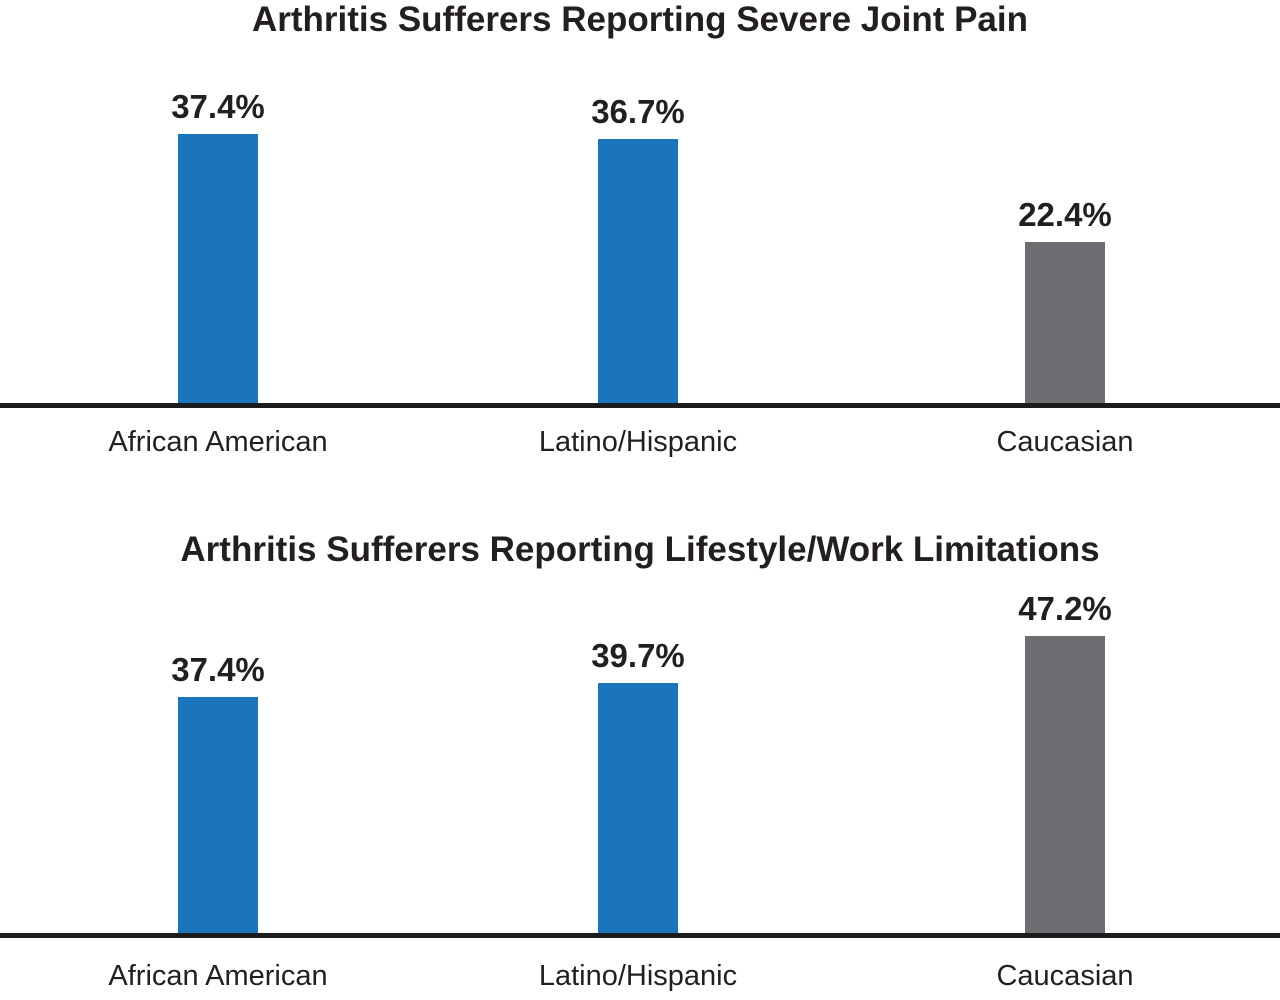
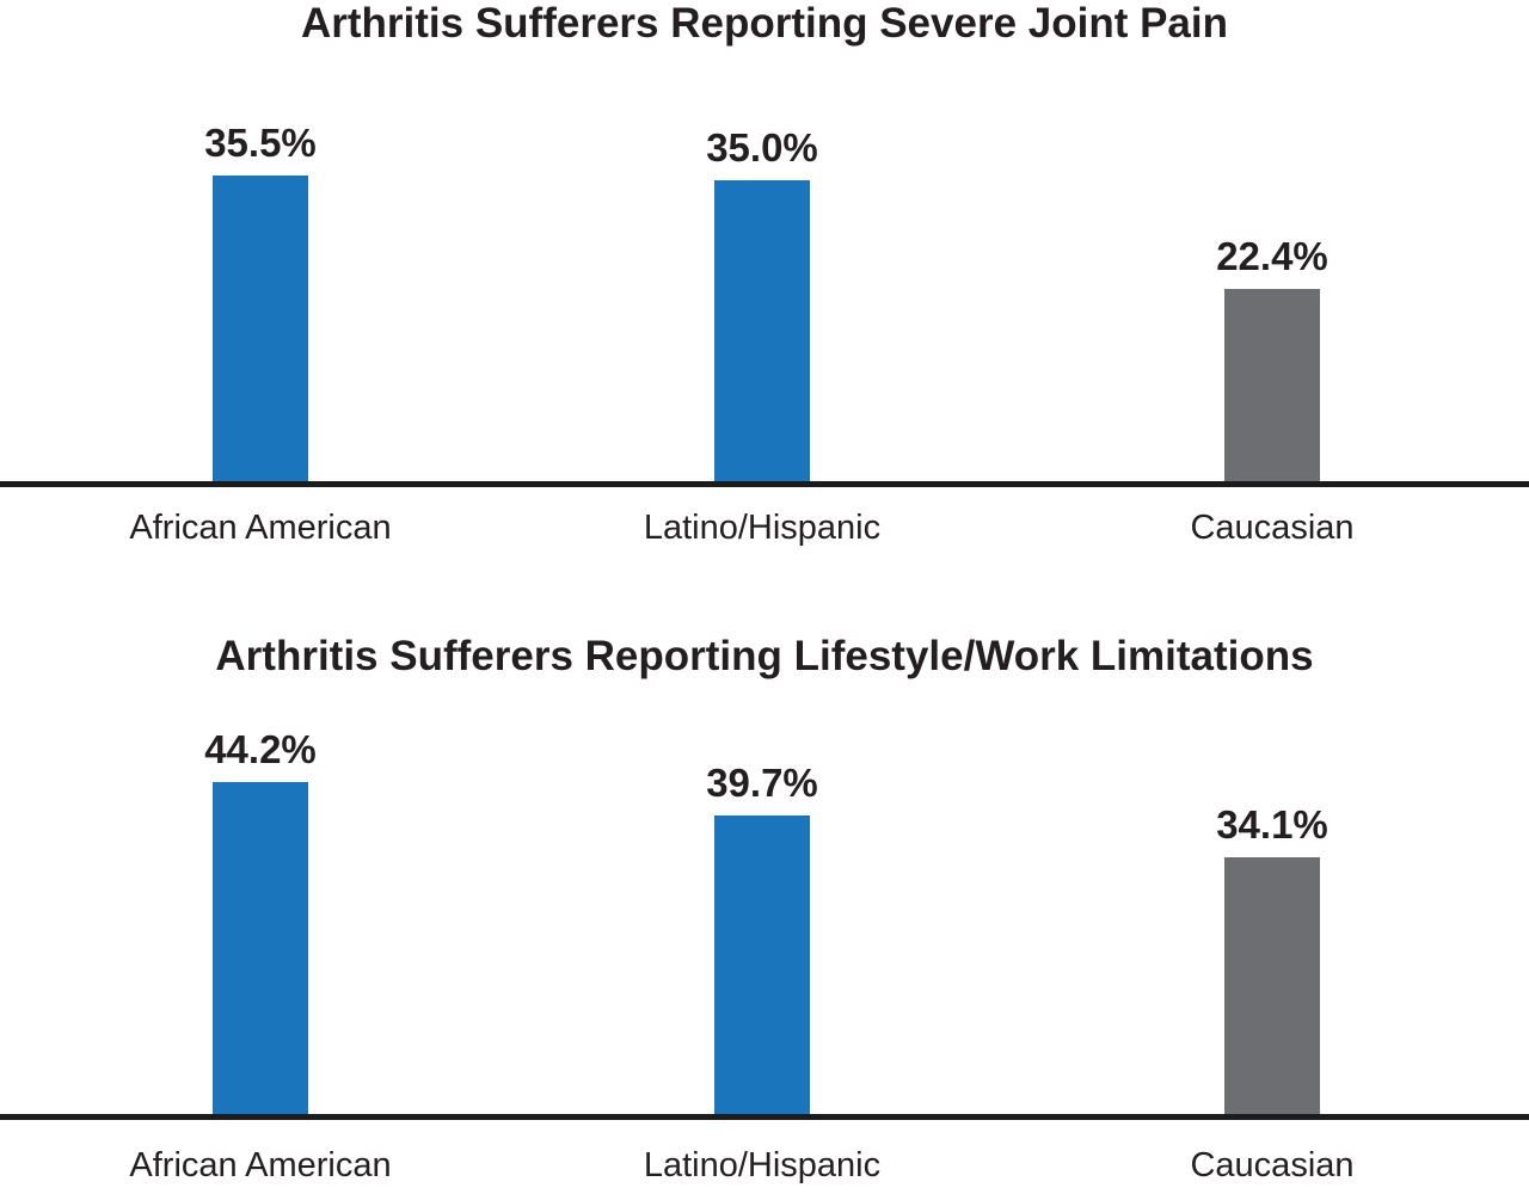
Arthritis Sufferers Reporting Severe Joint Pain/African American: 37.4% -> 35.5%
Arthritis Sufferers Reporting Severe Joint Pain/Latino/Hispanic: 36.7% -> 35.0%
Arthritis Sufferers Reporting Lifestyle/Work Limitations/African American: 37.4% -> 44.2%
Arthritis Sufferers Reporting Lifestyle/Work Limitations/Caucasian: 47.2% -> 34.1%
